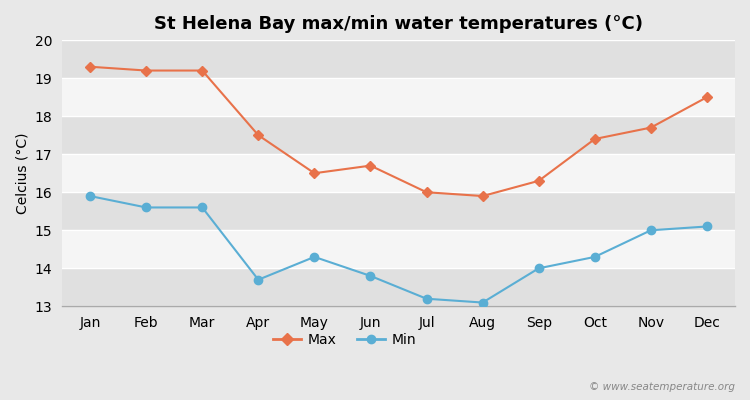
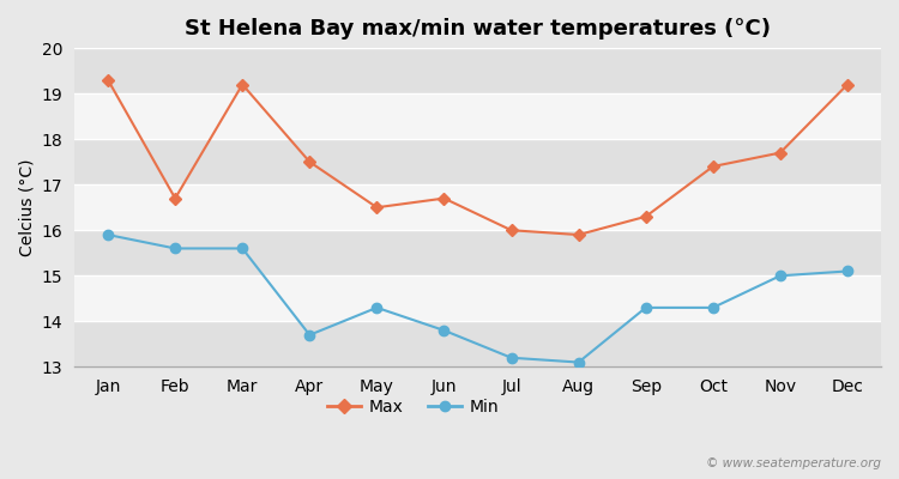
Max/Feb: 19.2 -> 16.7
Min/Sep: 14.0 -> 14.3
Max/Dec: 18.5 -> 19.2
